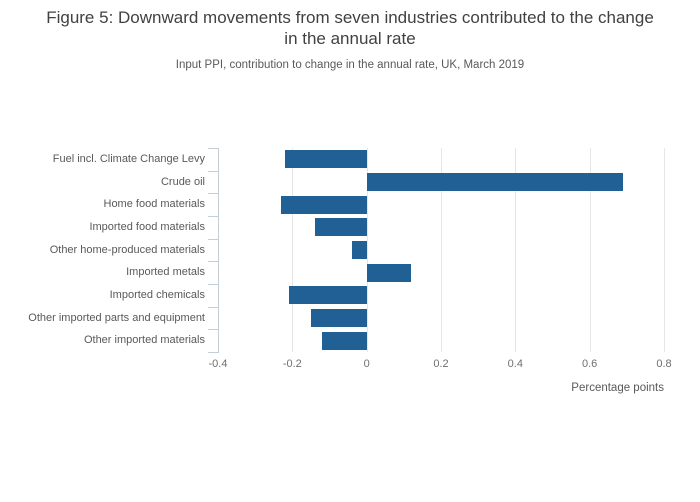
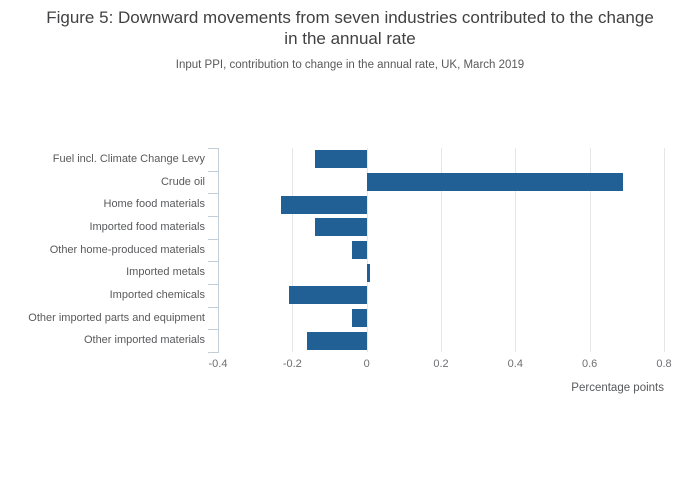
Fuel incl. Climate Change Levy: -0.22 -> -0.14
Imported metals: 0.12 -> 0.01
Other imported parts and equipment: -0.15 -> -0.04
Other imported materials: -0.12 -> -0.16
